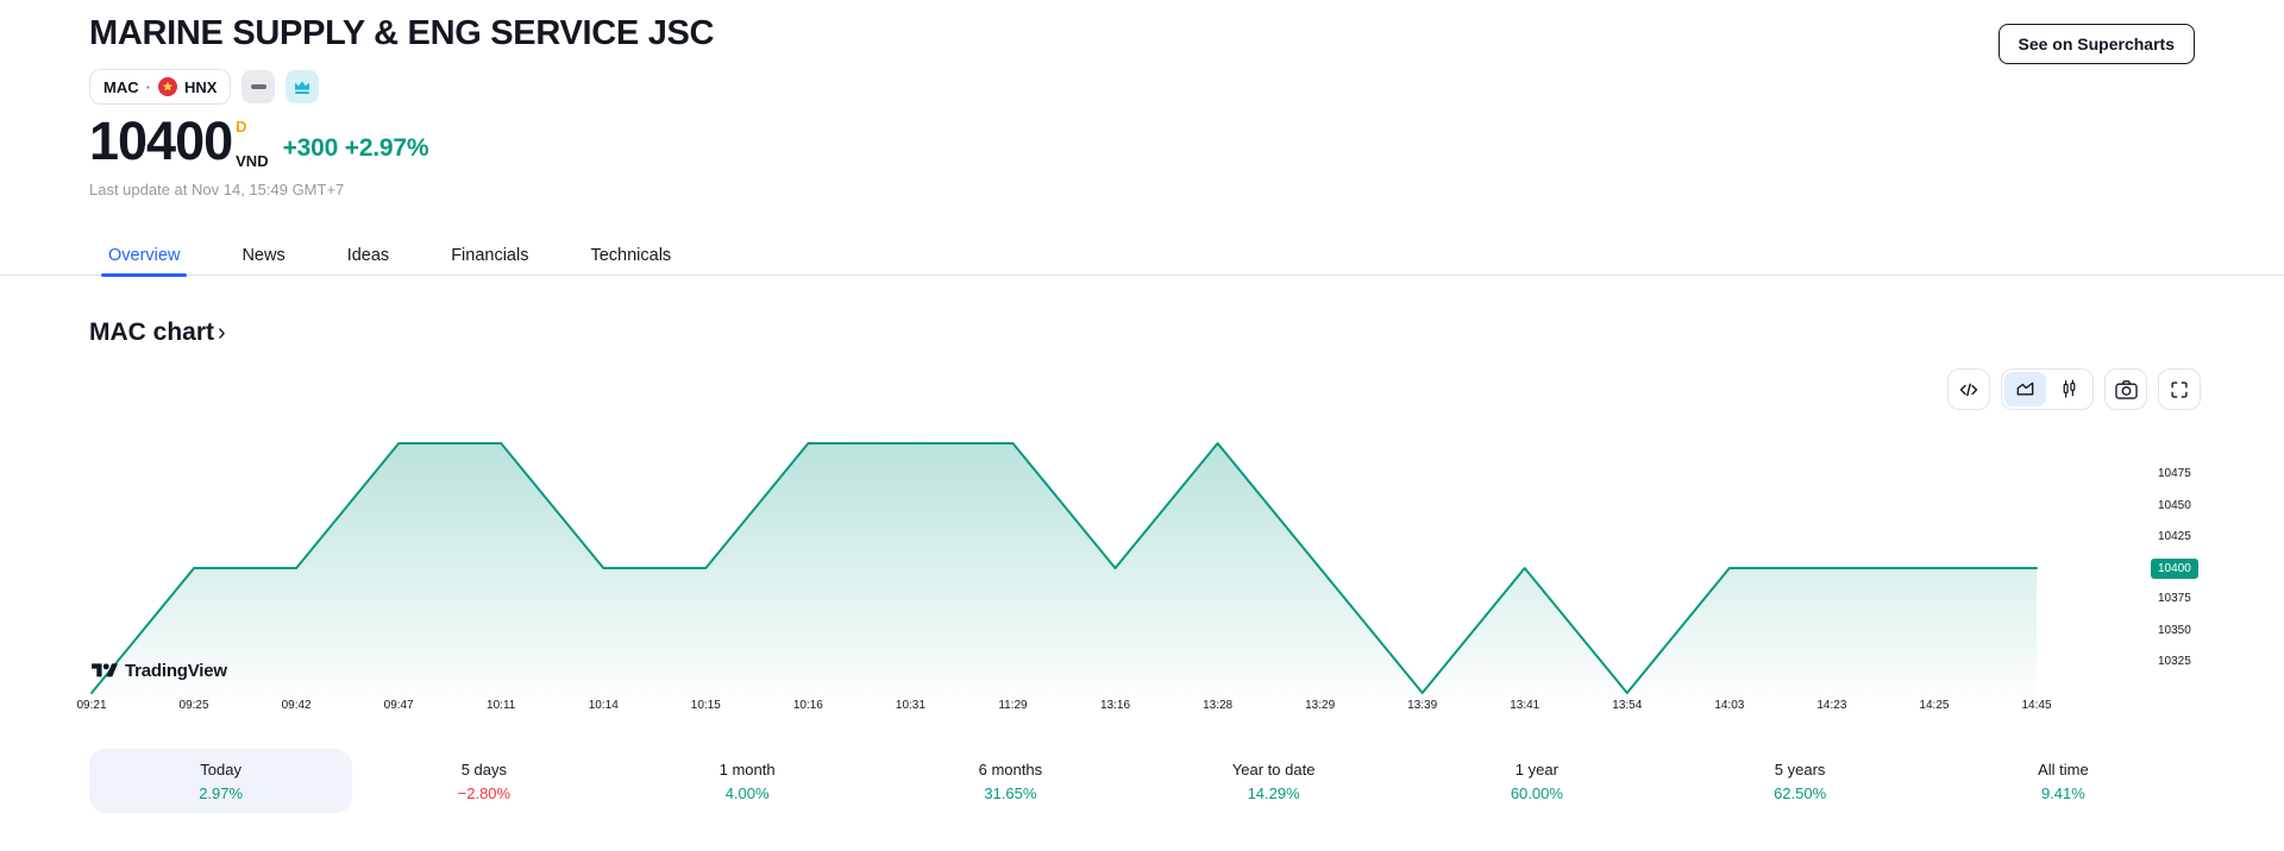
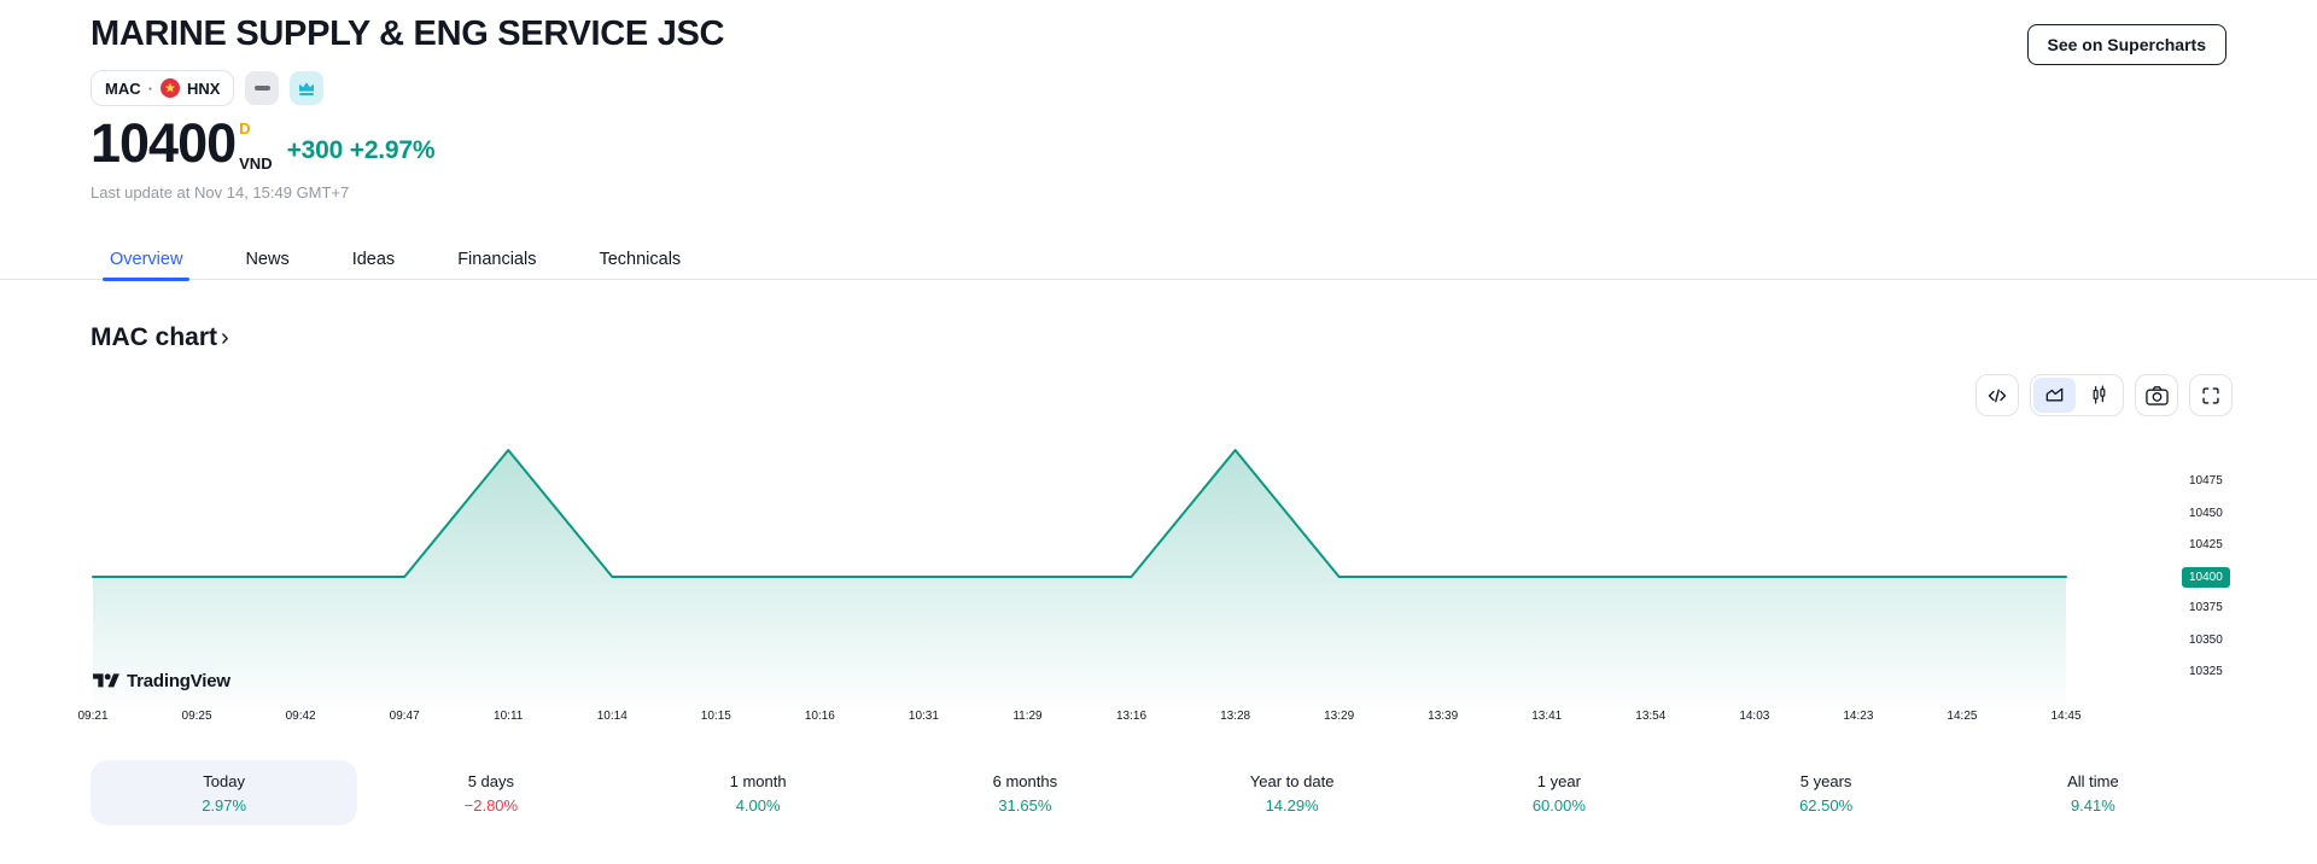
09:21: 10300 -> 10400
09:47: 10500 -> 10400
10:16: 10500 -> 10400
10:31: 10500 -> 10400
11:29: 10500 -> 10400
13:39: 10300 -> 10400
13:54: 10300 -> 10400
